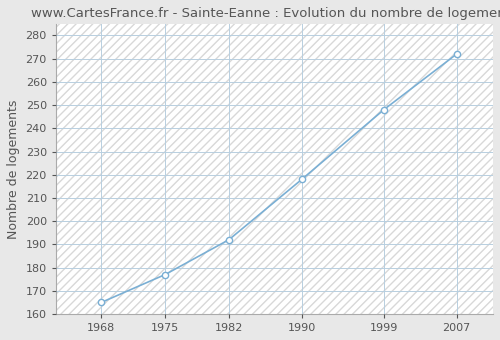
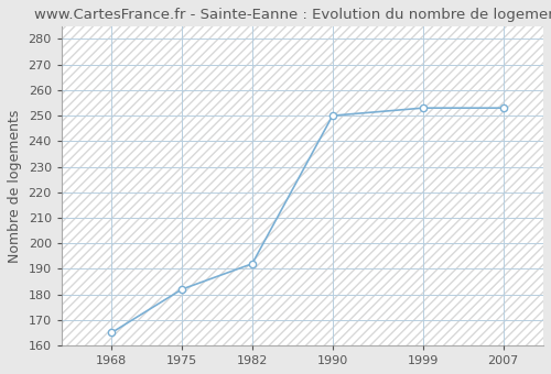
1975: 177 -> 182
1990: 218 -> 250
1999: 248 -> 253
2007: 272 -> 253
